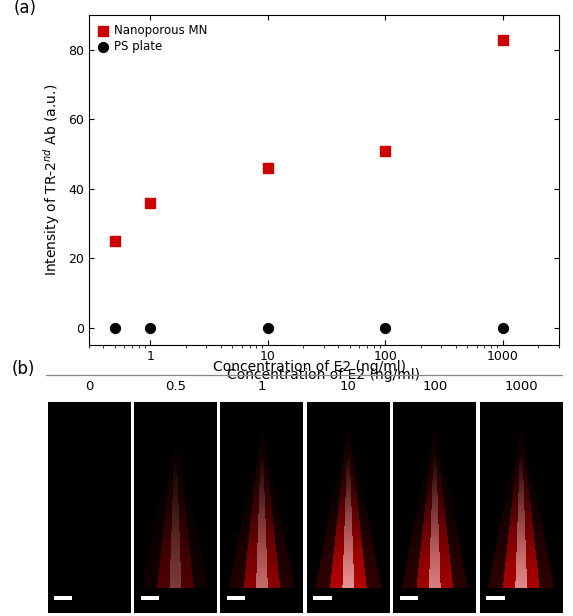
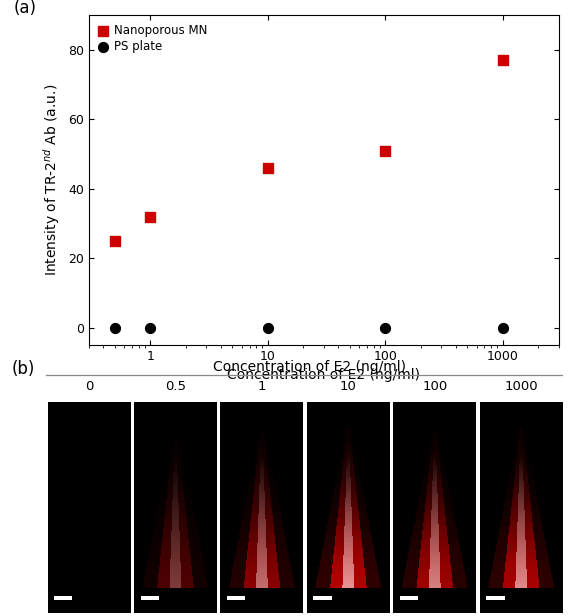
Nanoporous MN/1: 36 -> 32
Nanoporous MN/1000: 83 -> 77
